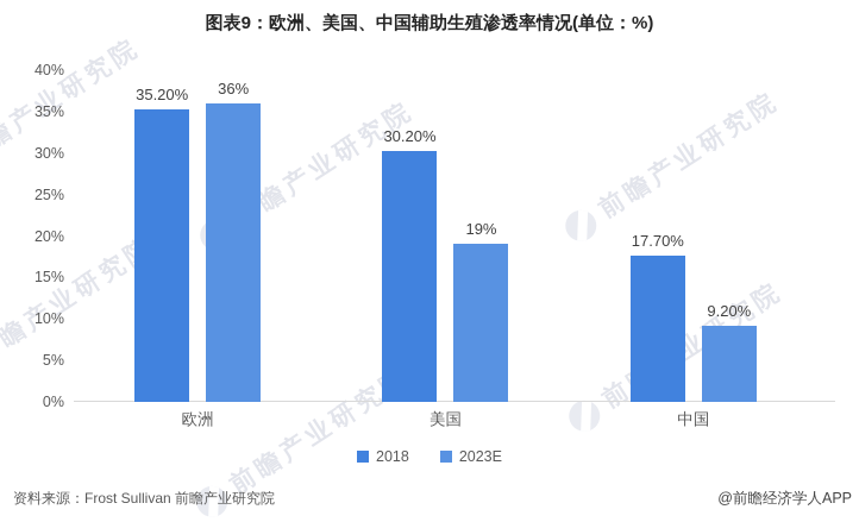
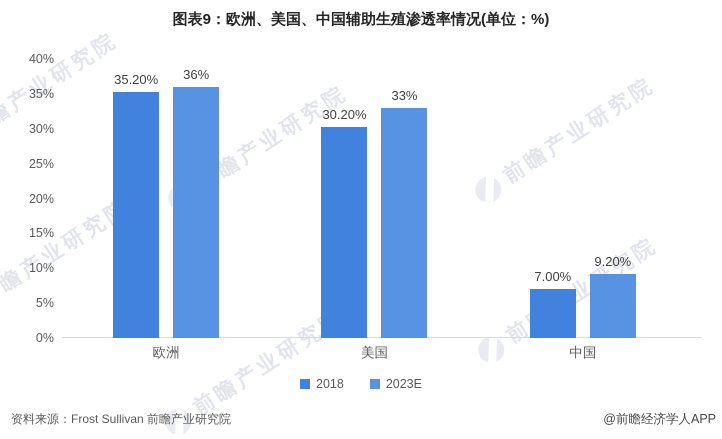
2023E/美国: 19% -> 33%
2018/中国: 17.70% -> 7.00%
